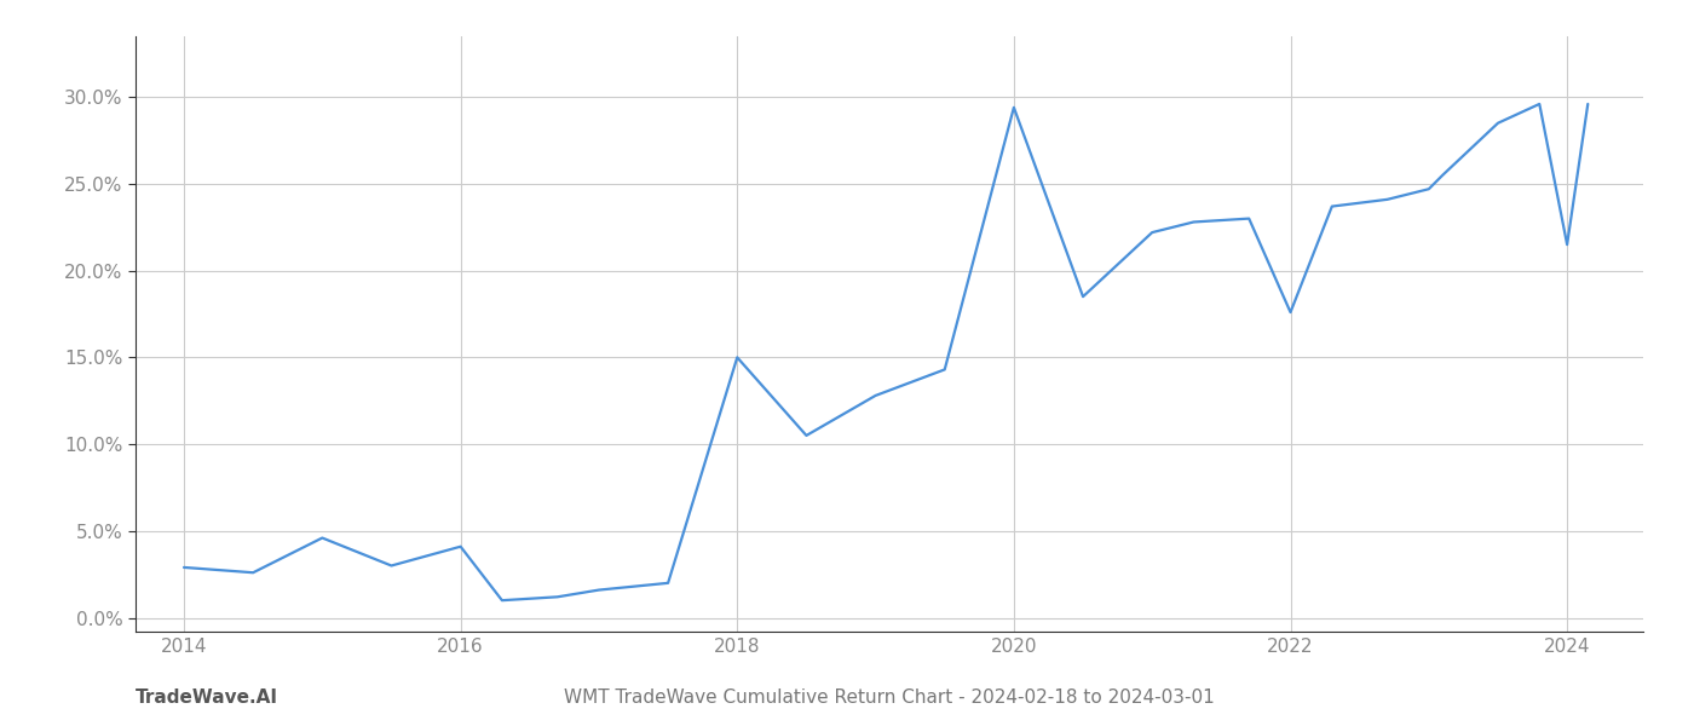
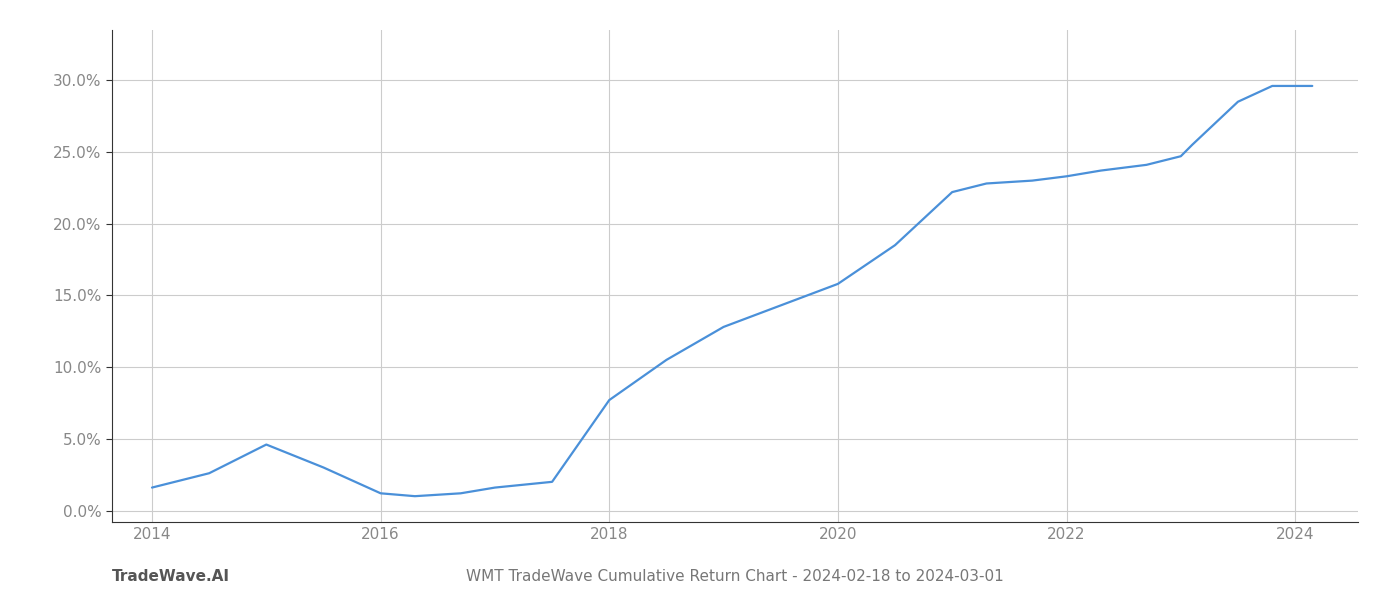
2014: 2.9% -> 1.6%
2016: 4.1% -> 1.2%
2018: 15.0% -> 7.7%
2020: 29.4% -> 15.8%
2022: 17.6% -> 23.3%
2024: 21.5% -> 29.6%
